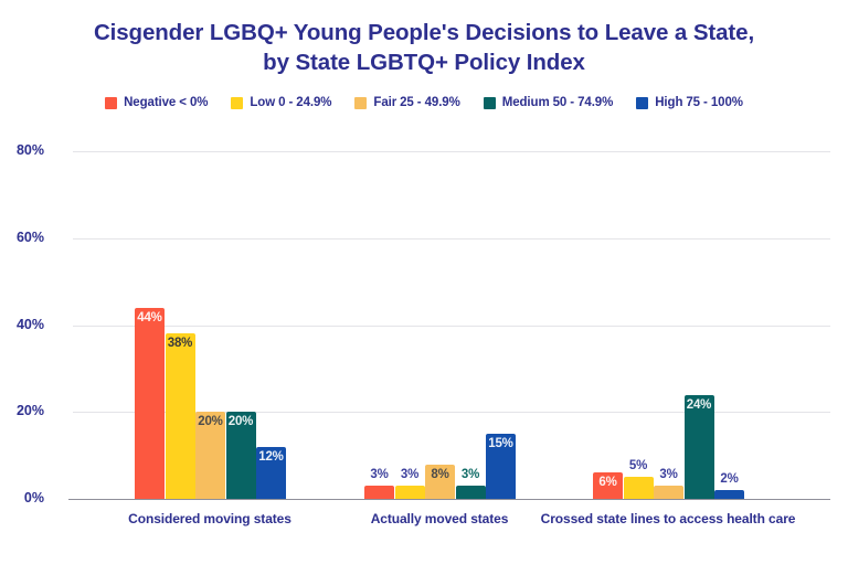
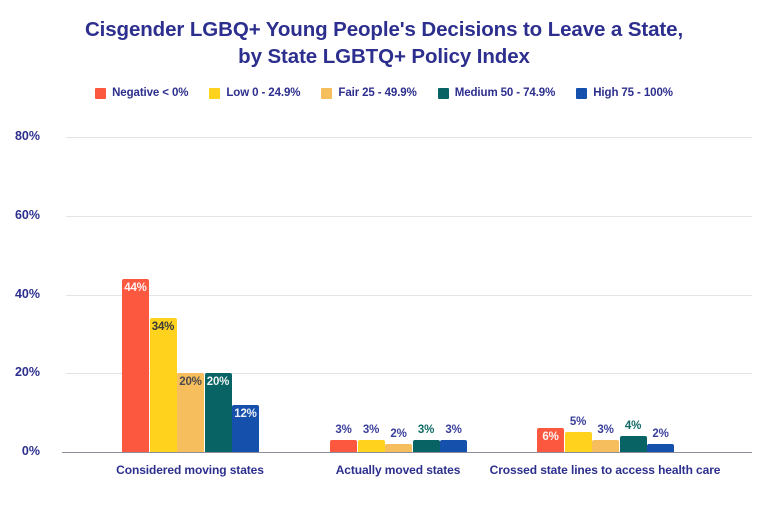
Low 0 - 24.9%/Considered moving states: 38% -> 34%
Fair 25 - 49.9%/Actually moved states: 8% -> 2%
High 75 - 100%/Actually moved states: 15% -> 3%
Medium 50 - 74.9%/Crossed state lines to access health care: 24% -> 4%
